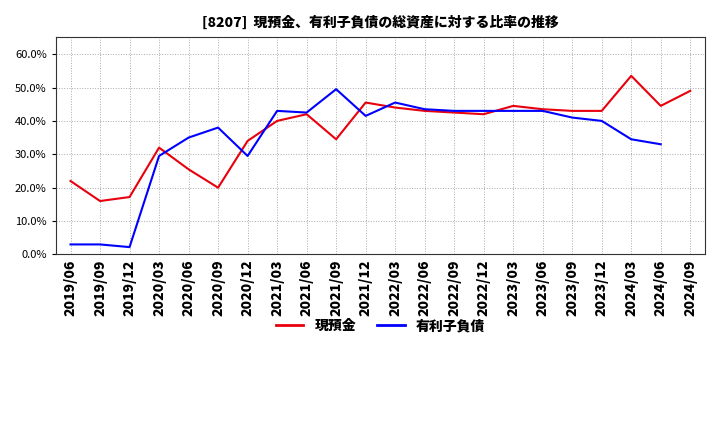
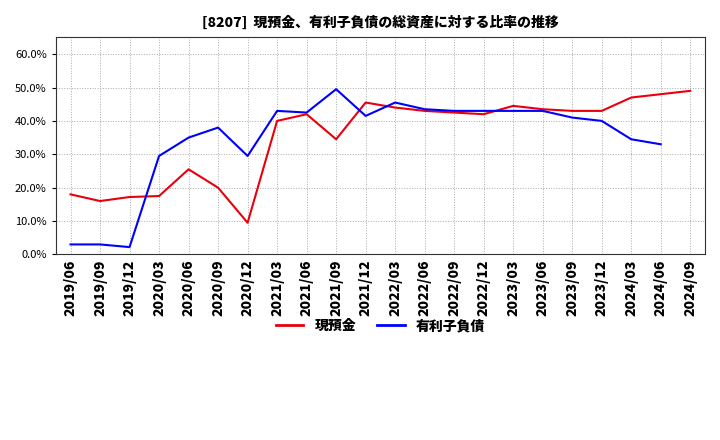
現預金/2019/06: 22.0% -> 18.0%
現預金/2020/03: 32.0% -> 17.5%
現預金/2020/12: 34.0% -> 9.5%
現預金/2024/03: 53.5% -> 47.0%
現預金/2024/06: 44.5% -> 48.0%
